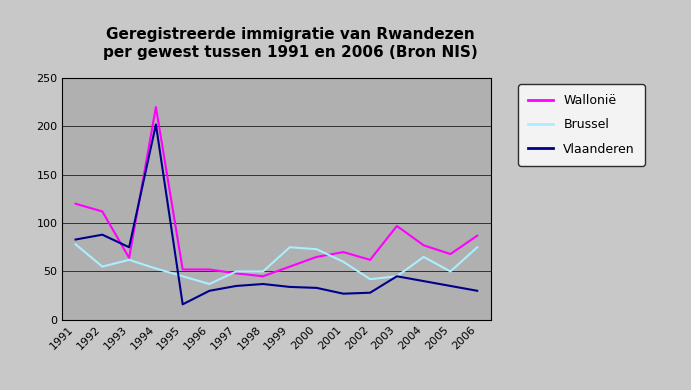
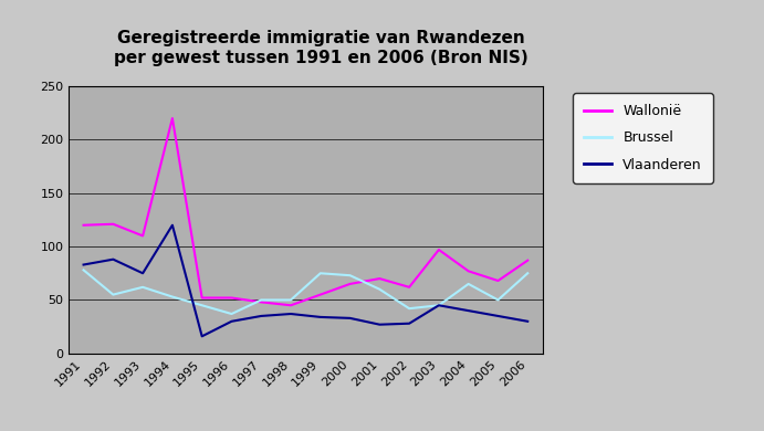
Wallonië/1992: 112 -> 121
Wallonië/1993: 64 -> 110
Vlaanderen/1994: 202 -> 120
